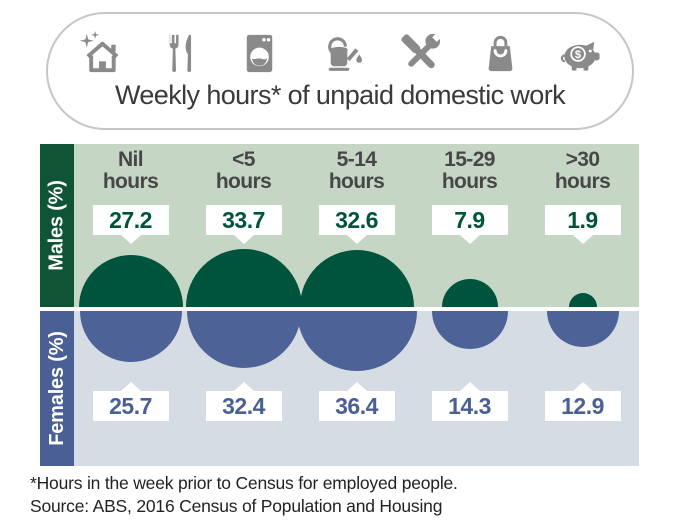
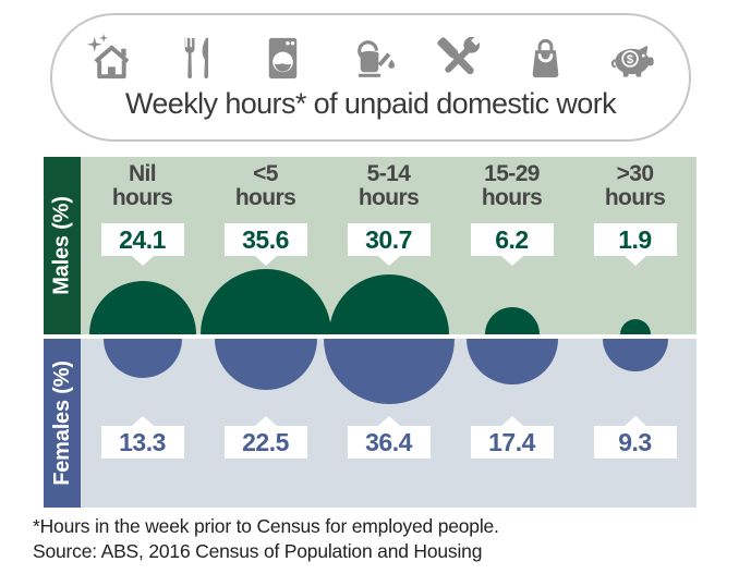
Males (%)/Nil hours: 27.2 -> 24.1
Females (%)/Nil hours: 25.7 -> 13.3
Males (%)/<5 hours: 33.7 -> 35.6
Females (%)/<5 hours: 32.4 -> 22.5
Males (%)/5-14 hours: 32.6 -> 30.7
Males (%)/15-29 hours: 7.9 -> 6.2
Females (%)/15-29 hours: 14.3 -> 17.4
Females (%)/>30 hours: 12.9 -> 9.3
